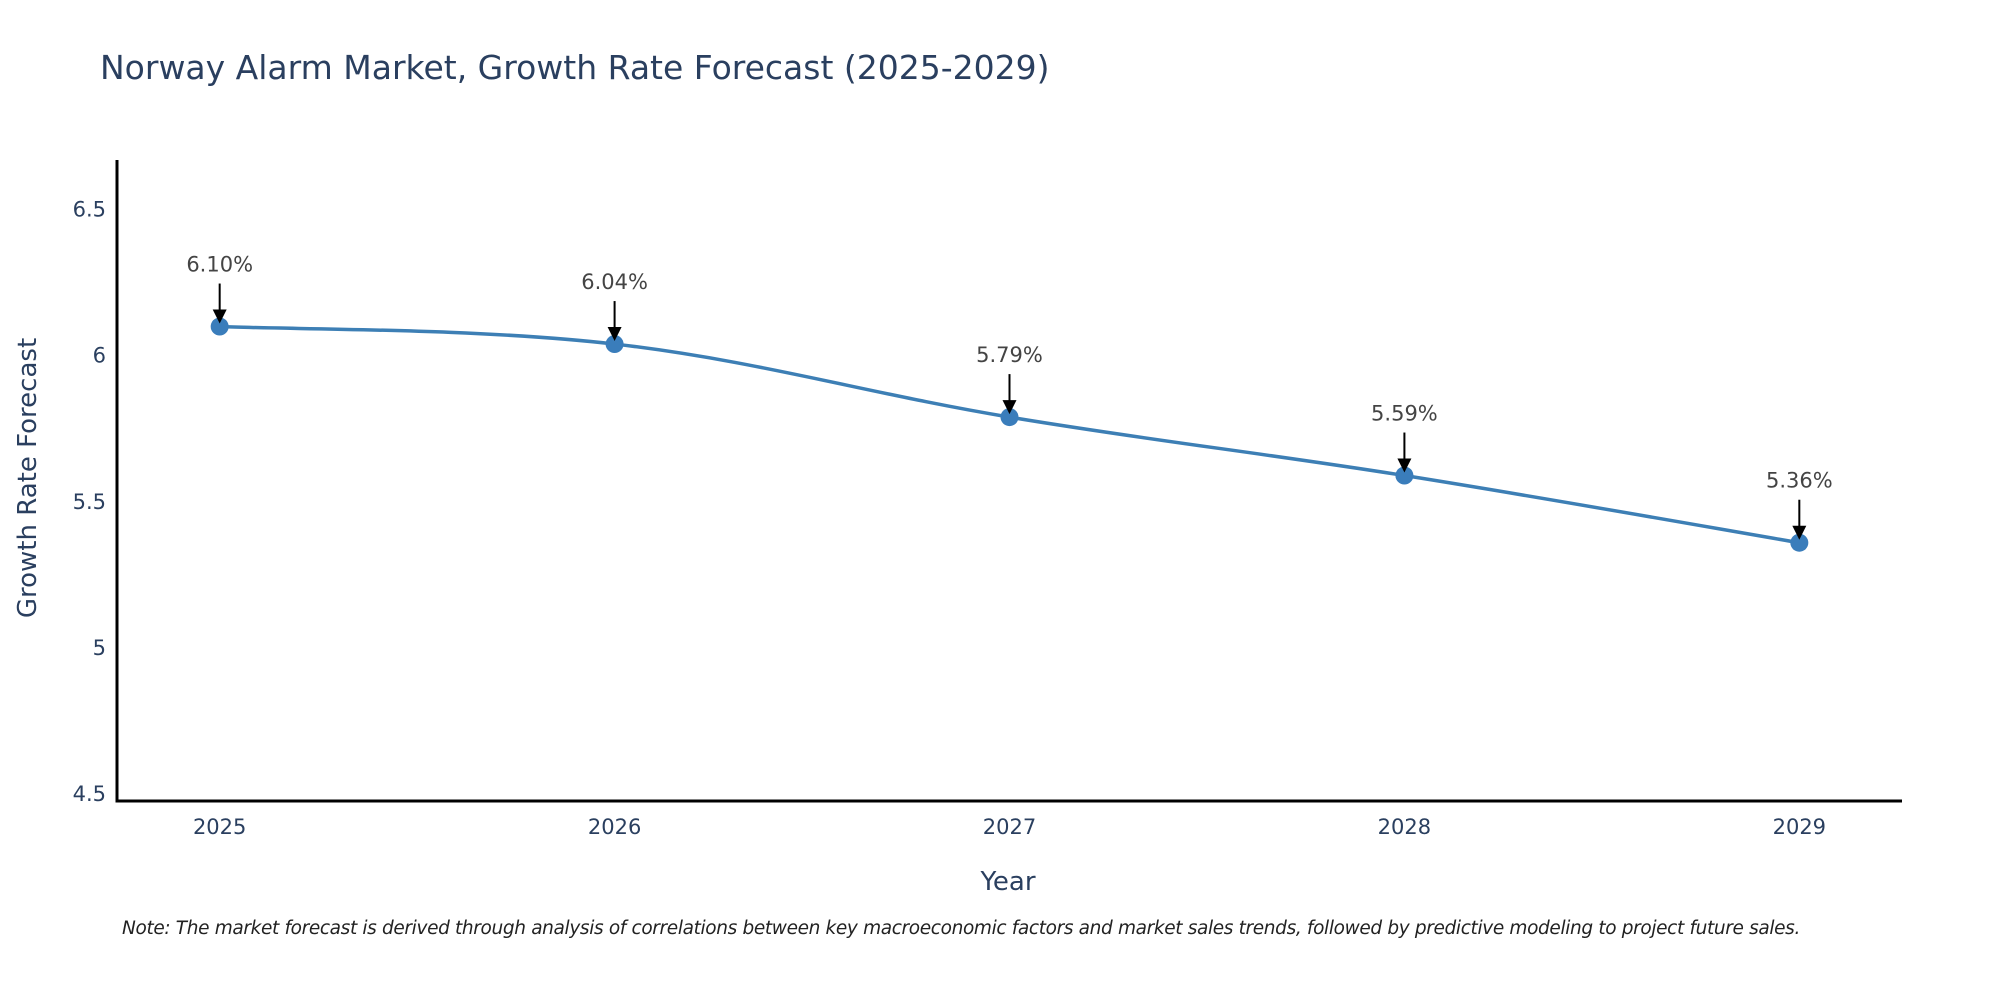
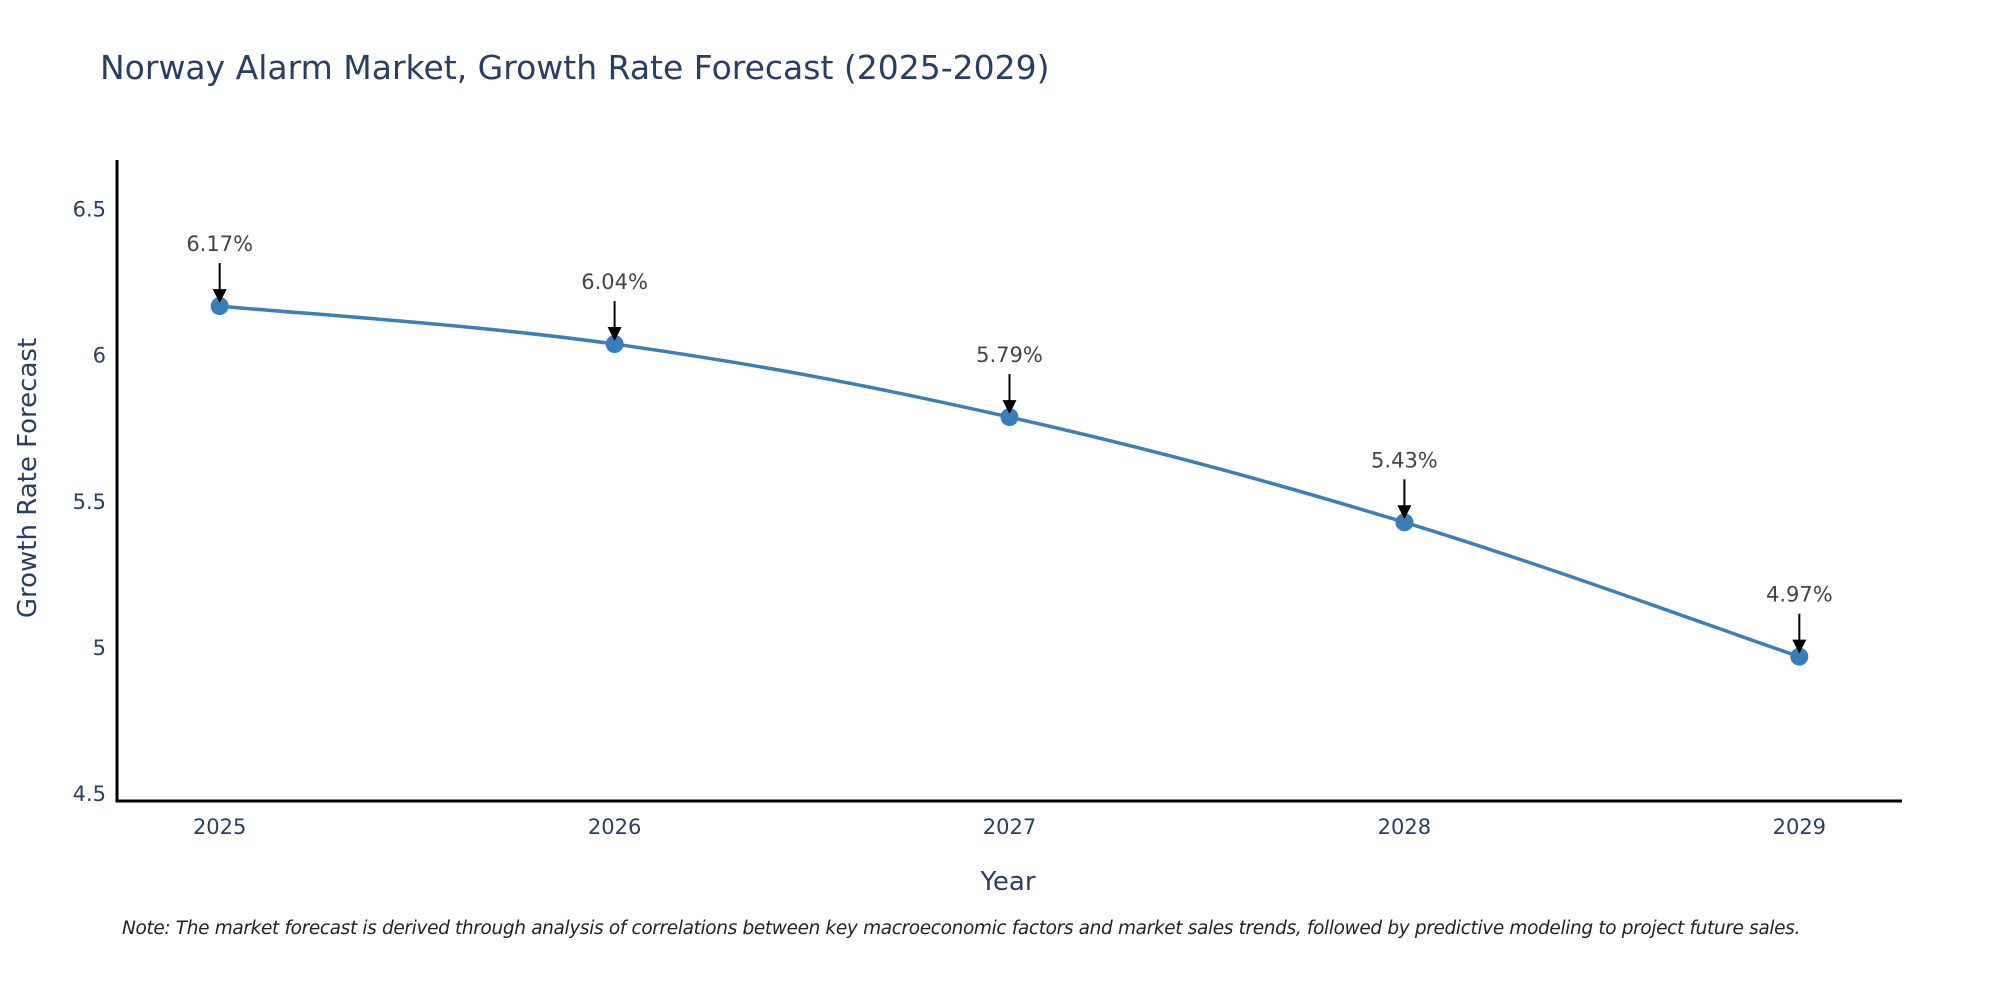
2025: 6.10% -> 6.17%
2028: 5.59% -> 5.43%
2029: 5.36% -> 4.97%
